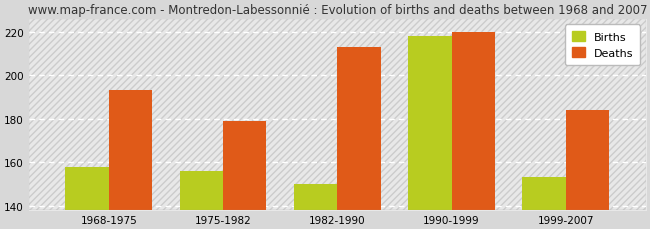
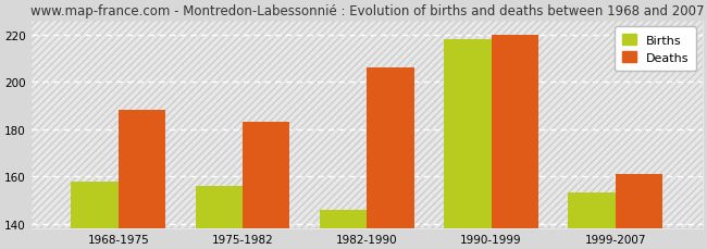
Deaths/1968-1975: 193 -> 188
Deaths/1975-1982: 179 -> 183
Births/1982-1990: 150 -> 146
Deaths/1982-1990: 213 -> 206
Deaths/1999-2007: 184 -> 161
